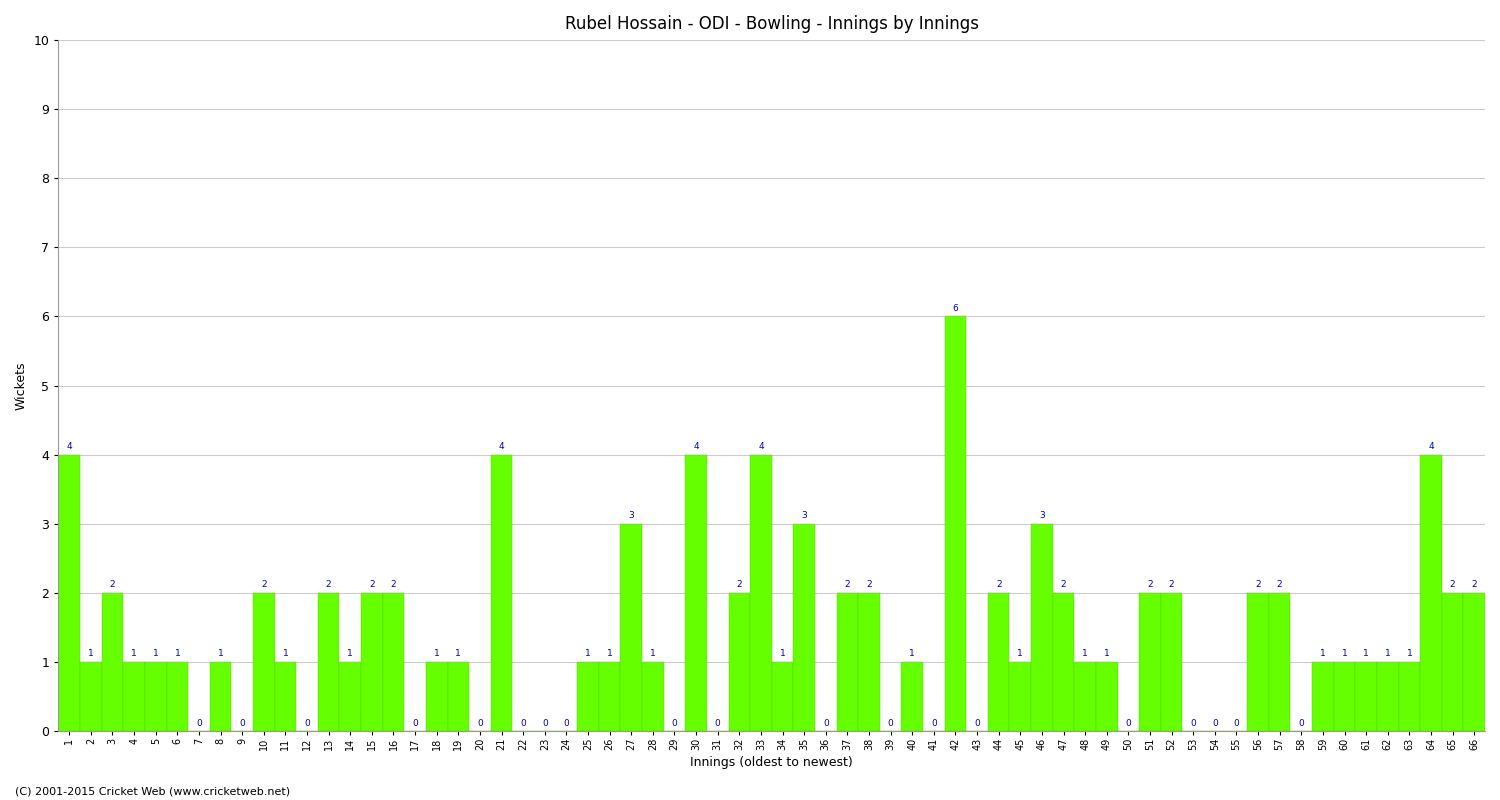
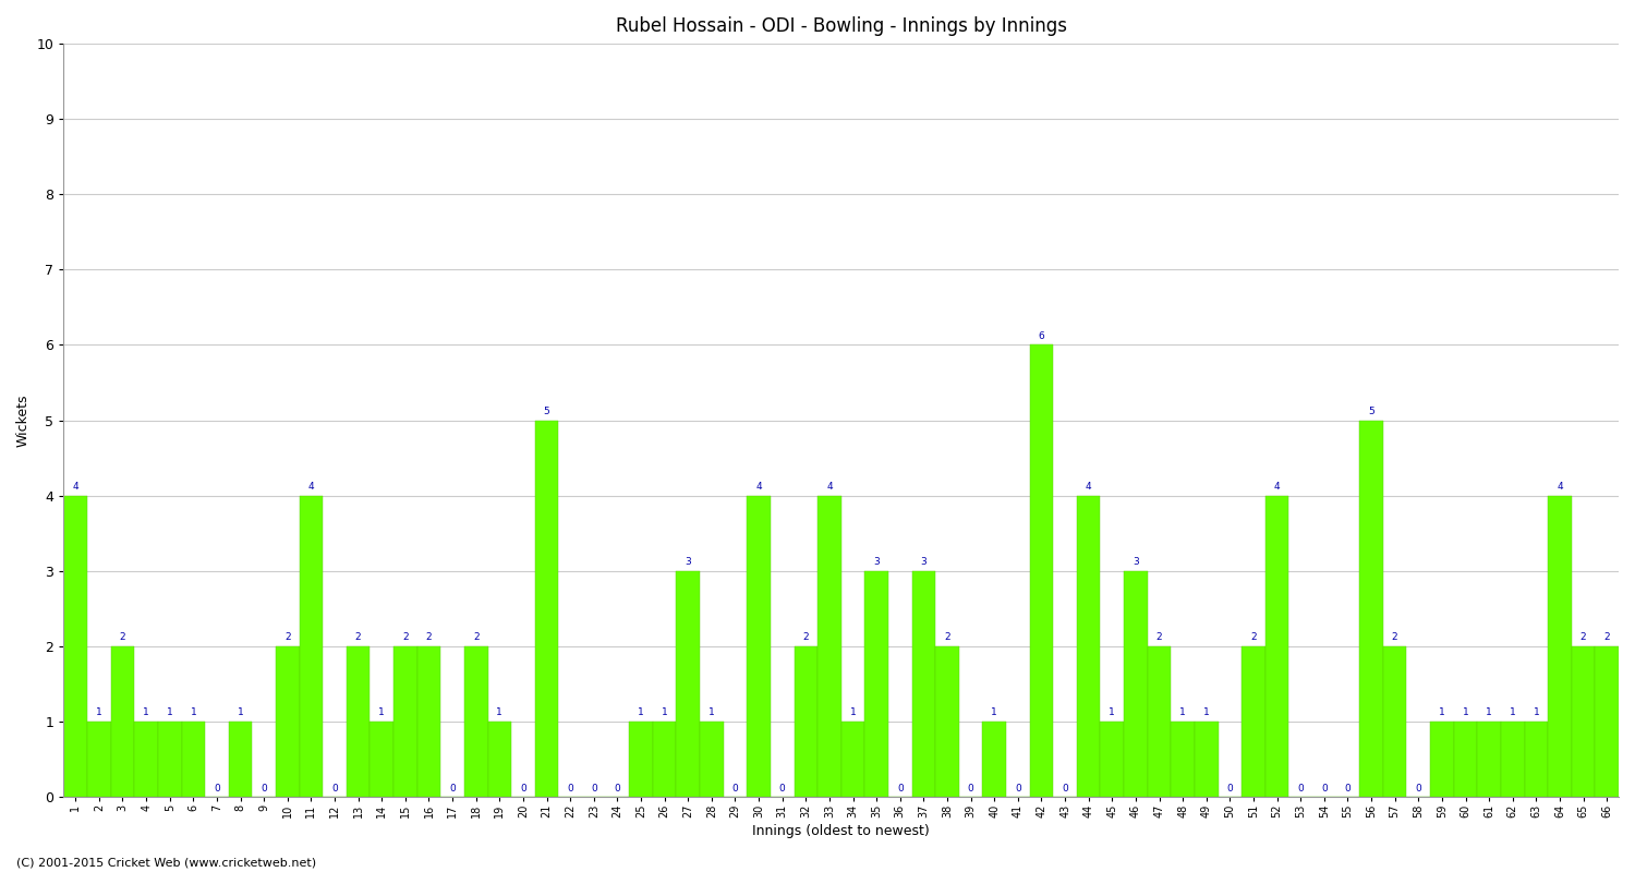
11: 1 -> 4
18: 1 -> 2
21: 4 -> 5
37: 2 -> 3
44: 2 -> 4
52: 2 -> 4
56: 2 -> 5
